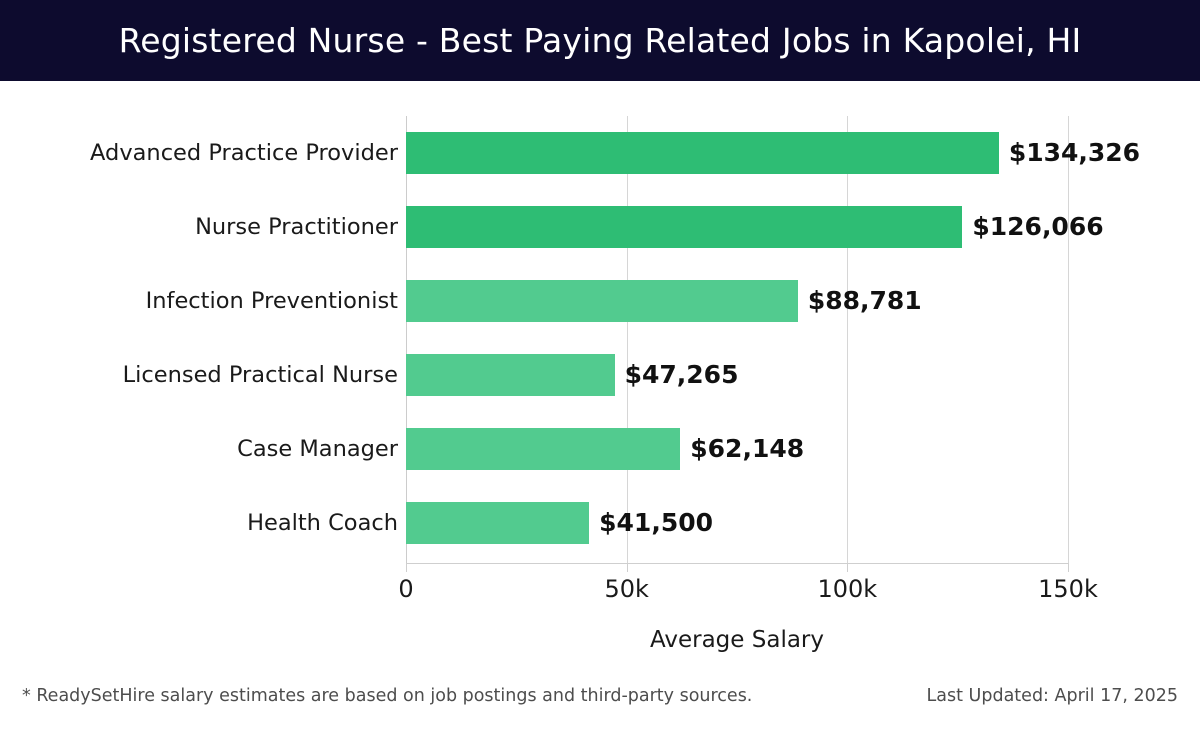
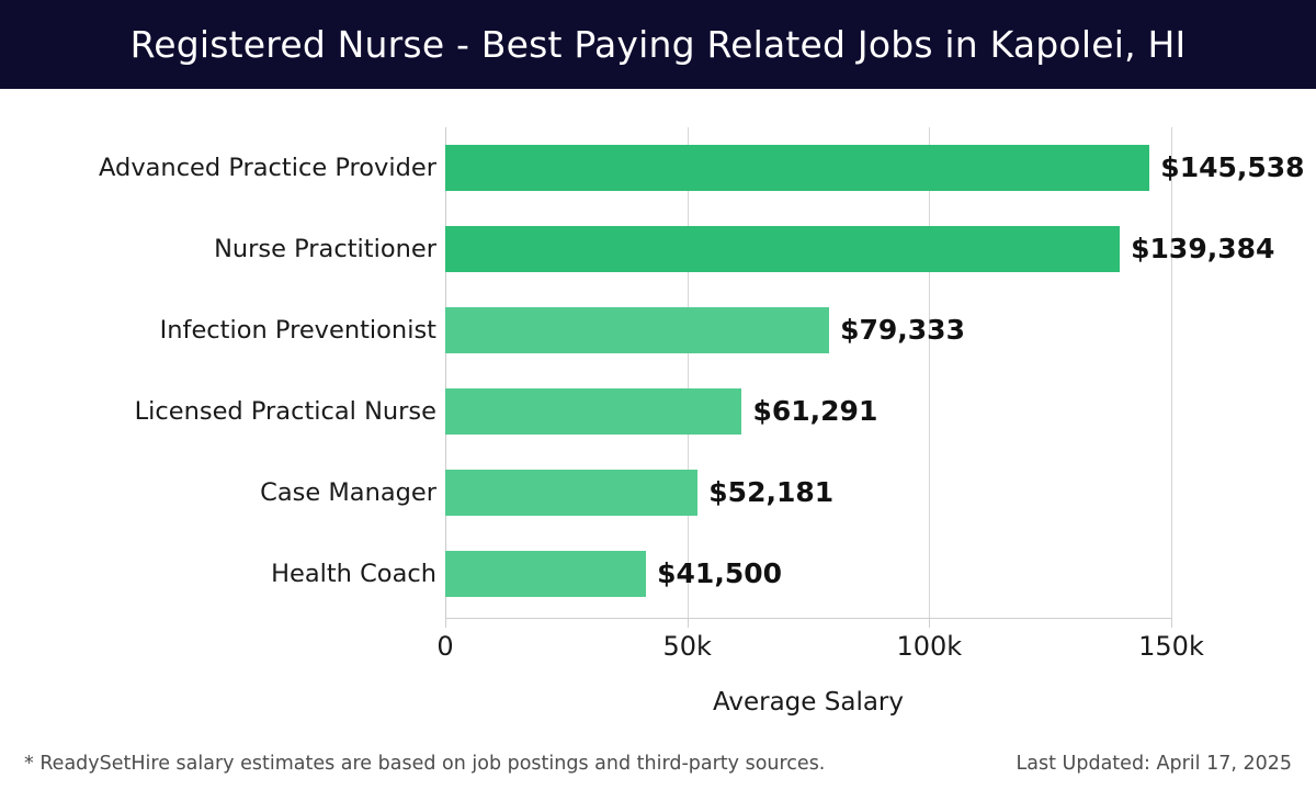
Advanced Practice Provider: $134,326 -> $145,538
Nurse Practitioner: $126,066 -> $139,384
Infection Preventionist: $88,781 -> $79,333
Licensed Practical Nurse: $47,265 -> $61,291
Case Manager: $62,148 -> $52,181
